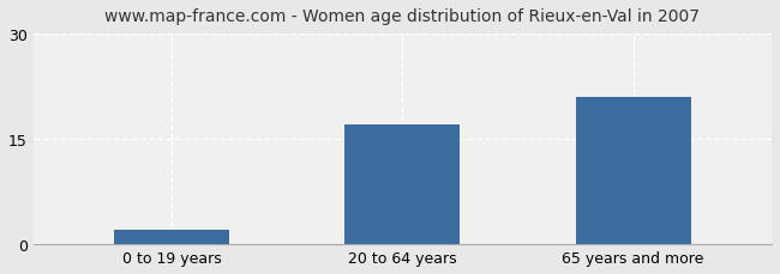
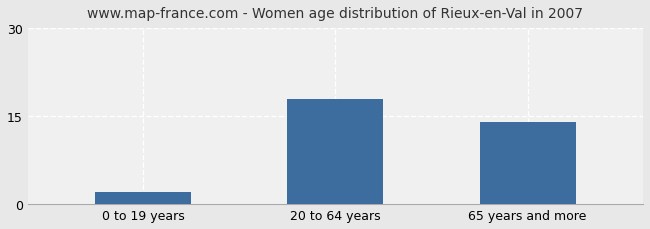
20 to 64 years: 17 -> 18
65 years and more: 21 -> 14
